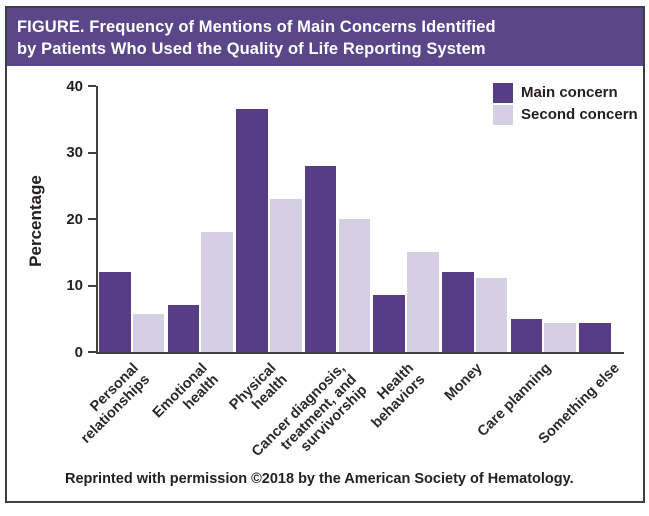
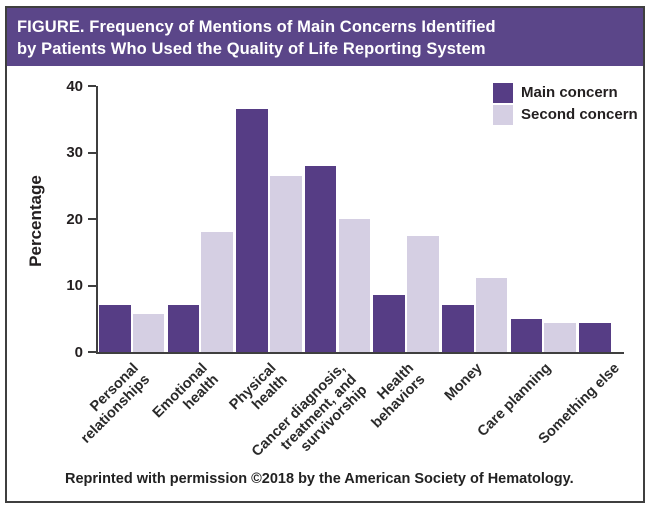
Main concern/Personal relationships: 12 -> 7
Second concern/Physical health: 23 -> 26
Second concern/Health behaviors: 15 -> 18
Main concern/Money: 12 -> 7
